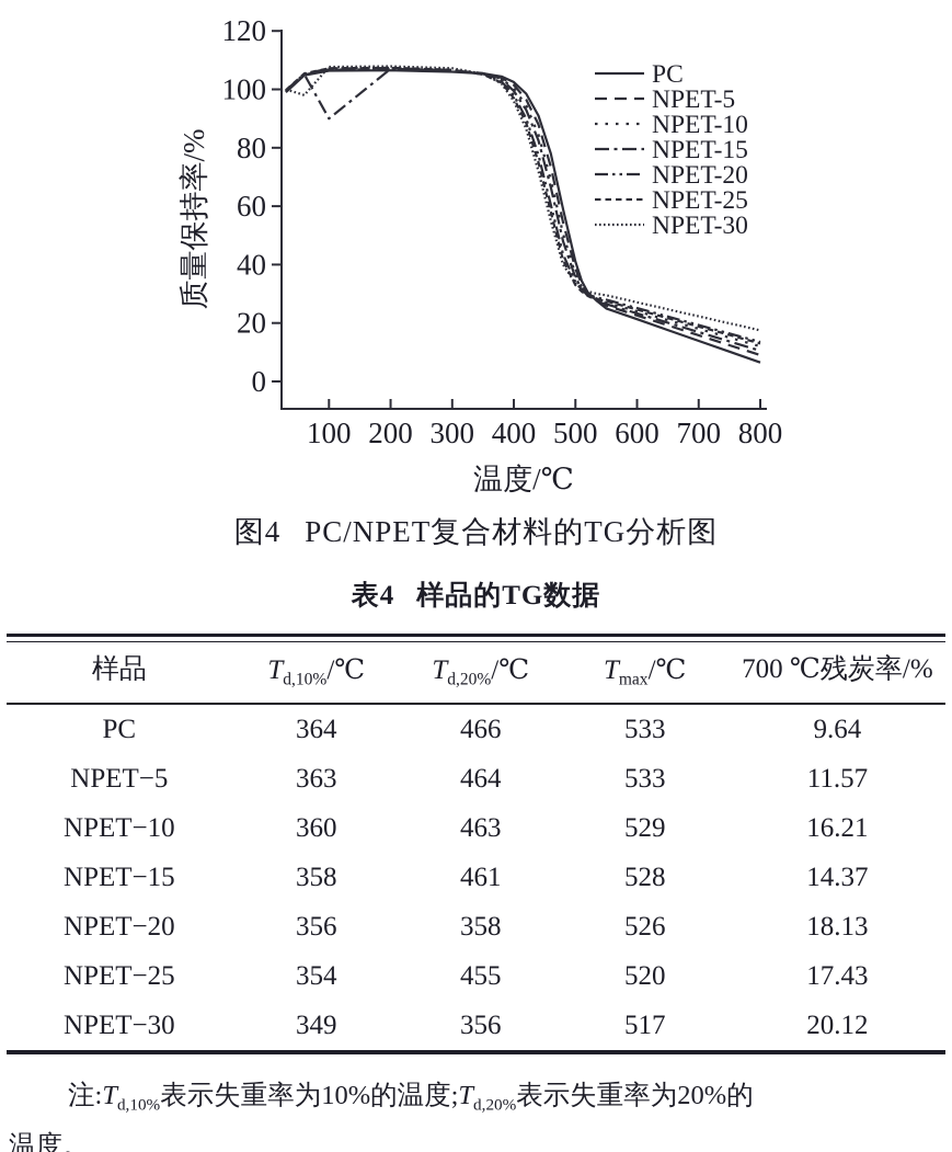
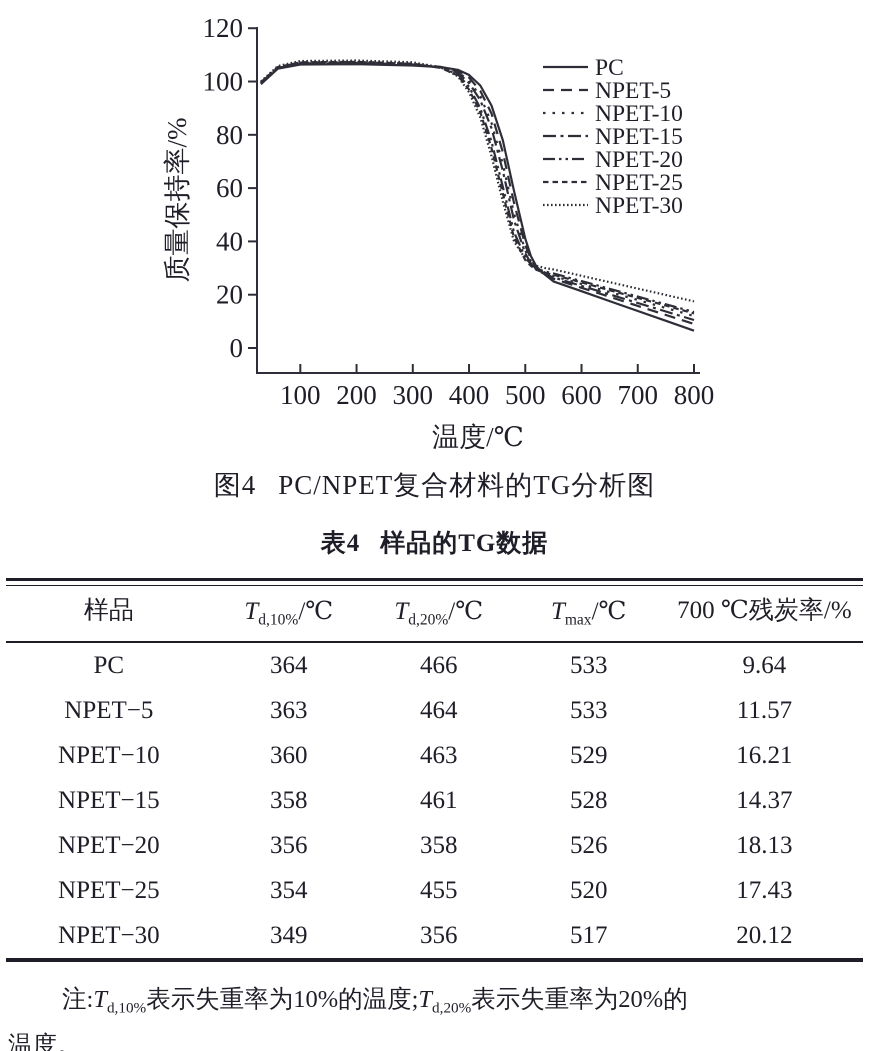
NPET-30/60: 98 -> 106
NPET-15/100: 90 -> 107
